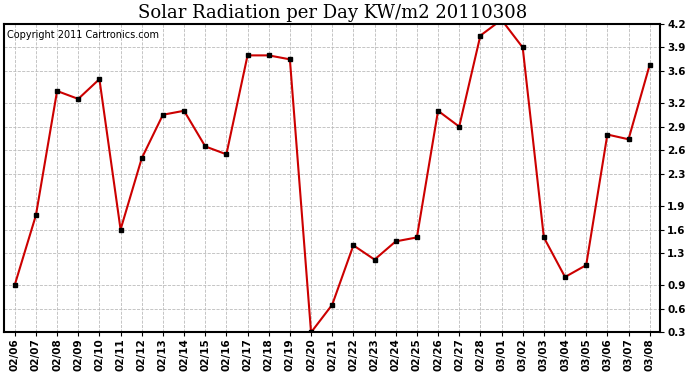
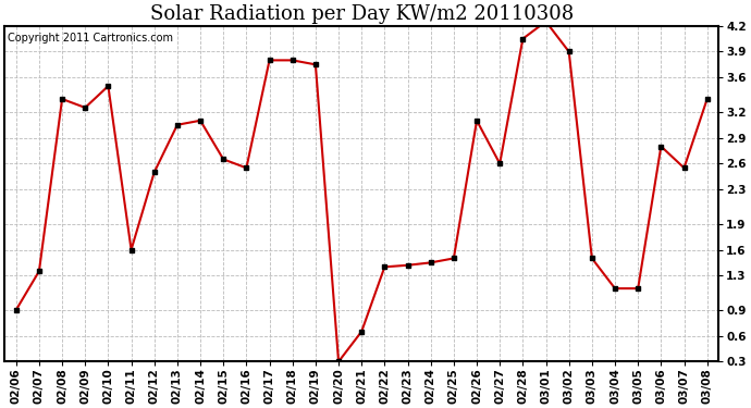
02/07: 1.78 -> 1.35
02/23: 1.22 -> 1.42
02/27: 2.90 -> 2.60
03/04: 1.00 -> 1.15
03/07: 2.74 -> 2.55
03/08: 3.68 -> 3.35
